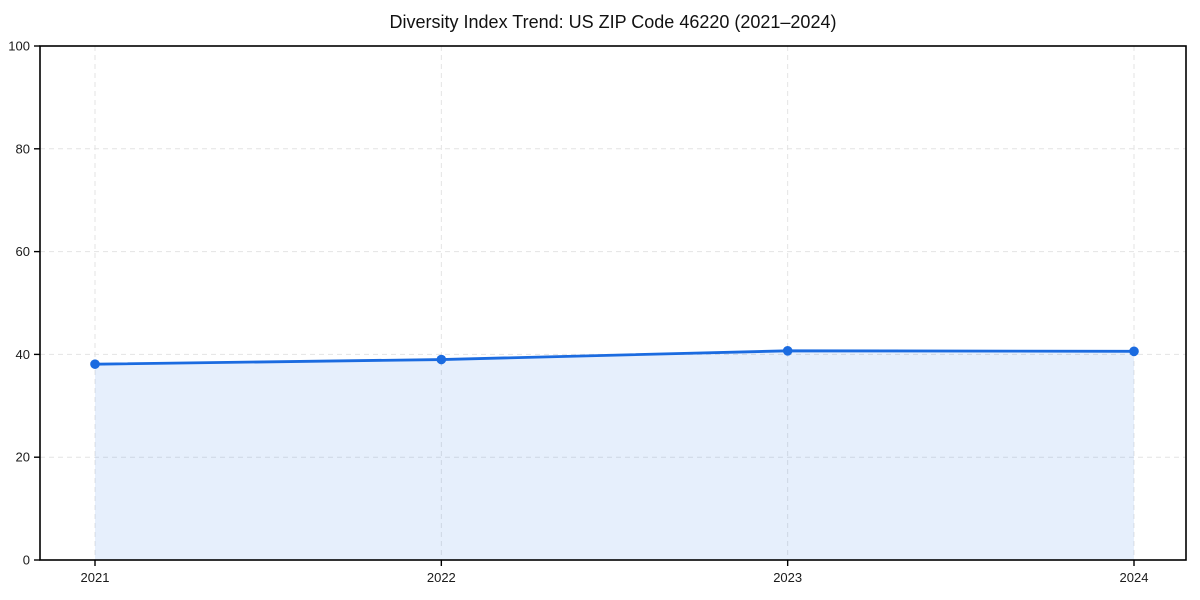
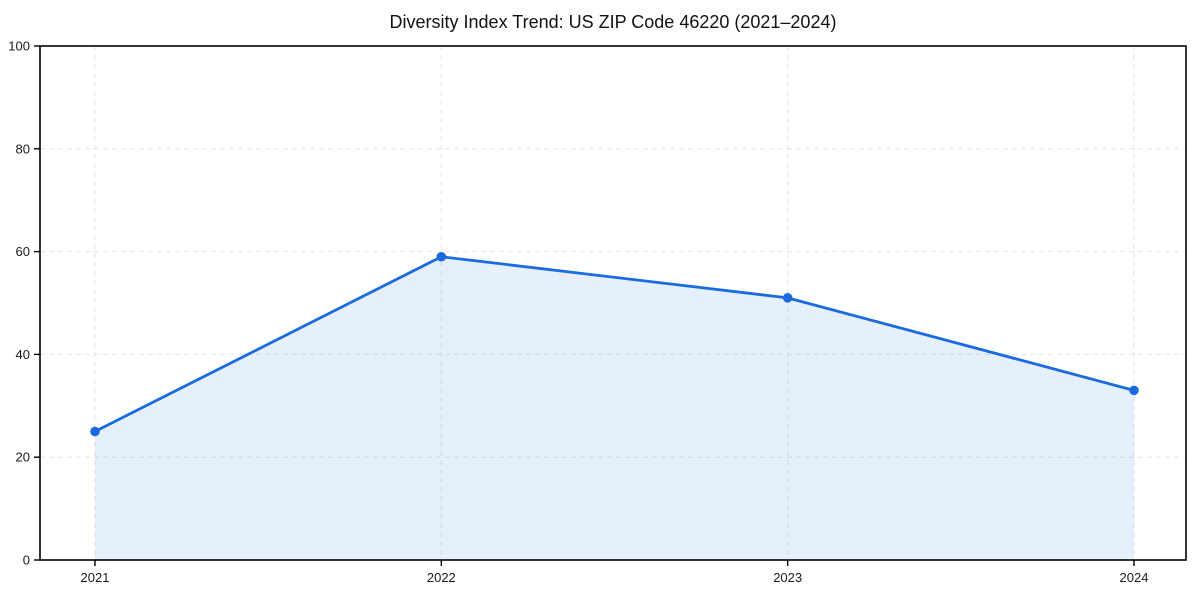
2021: 38 -> 25
2022: 39 -> 59
2023: 41 -> 51
2024: 41 -> 33
